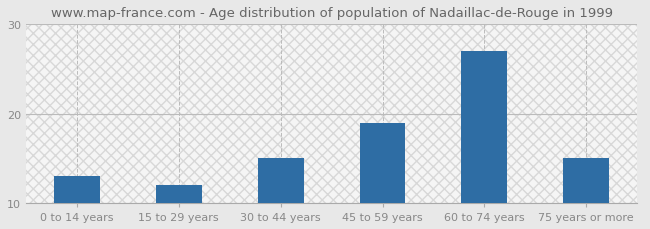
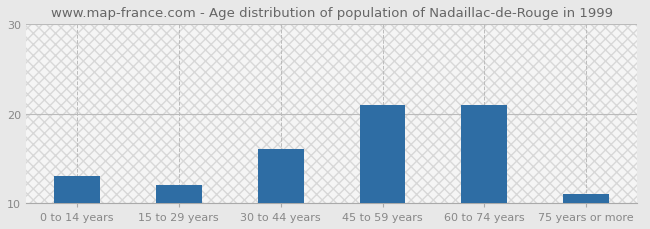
30 to 44 years: 15 -> 16
45 to 59 years: 19 -> 21
60 to 74 years: 27 -> 21
75 years or more: 15 -> 11
